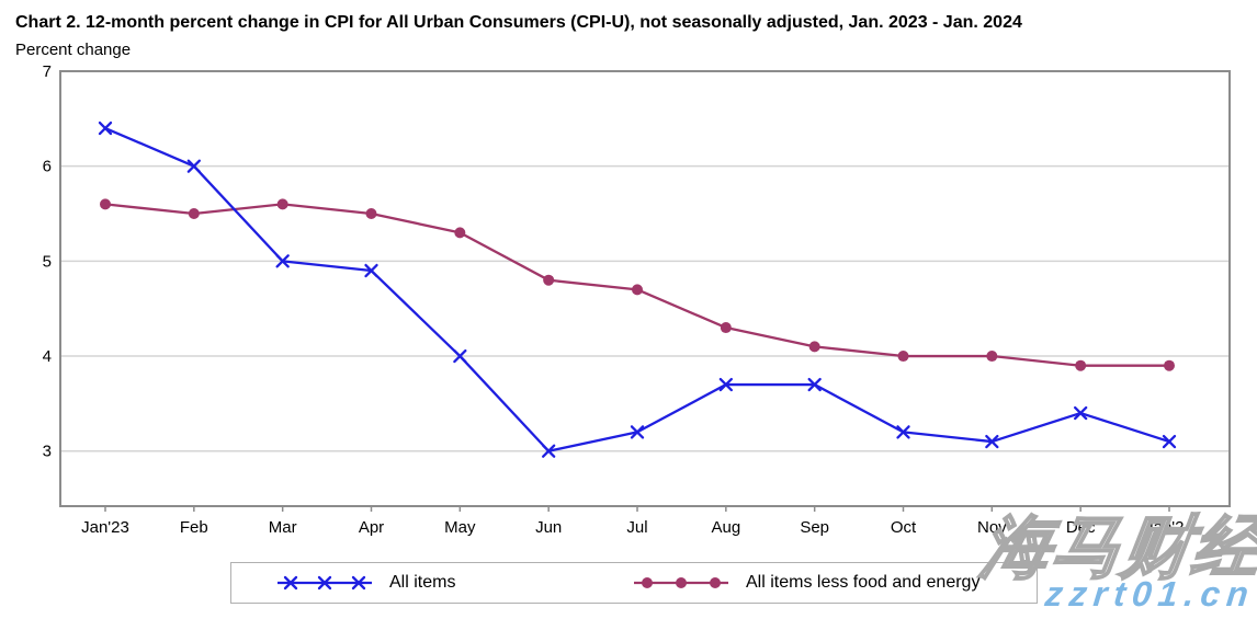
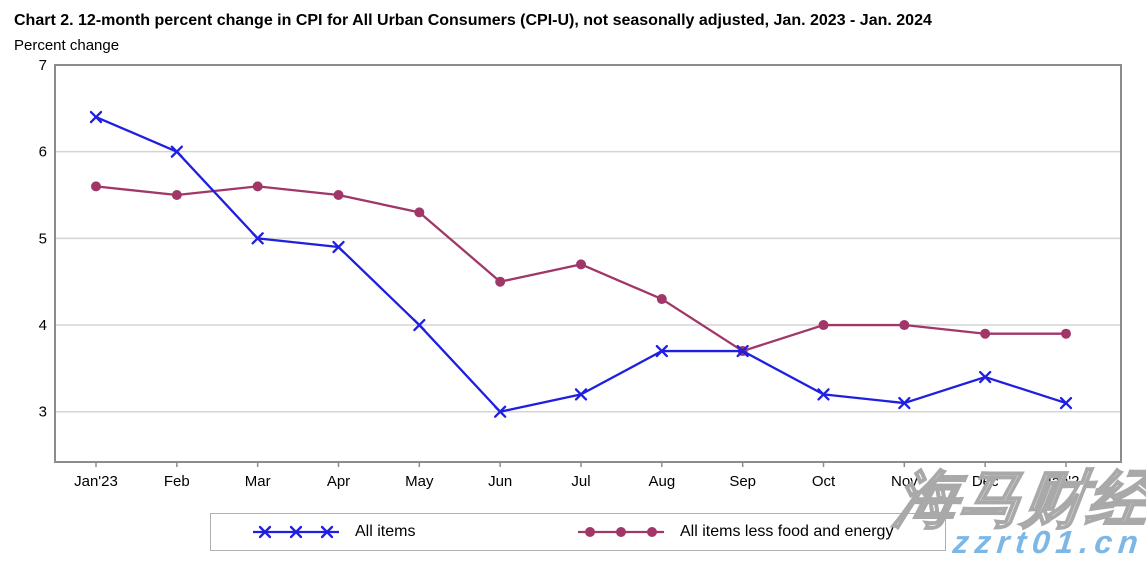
All items less food and energy/Jun: 4.8 -> 4.5
All items less food and energy/Sep: 4.1 -> 3.7
